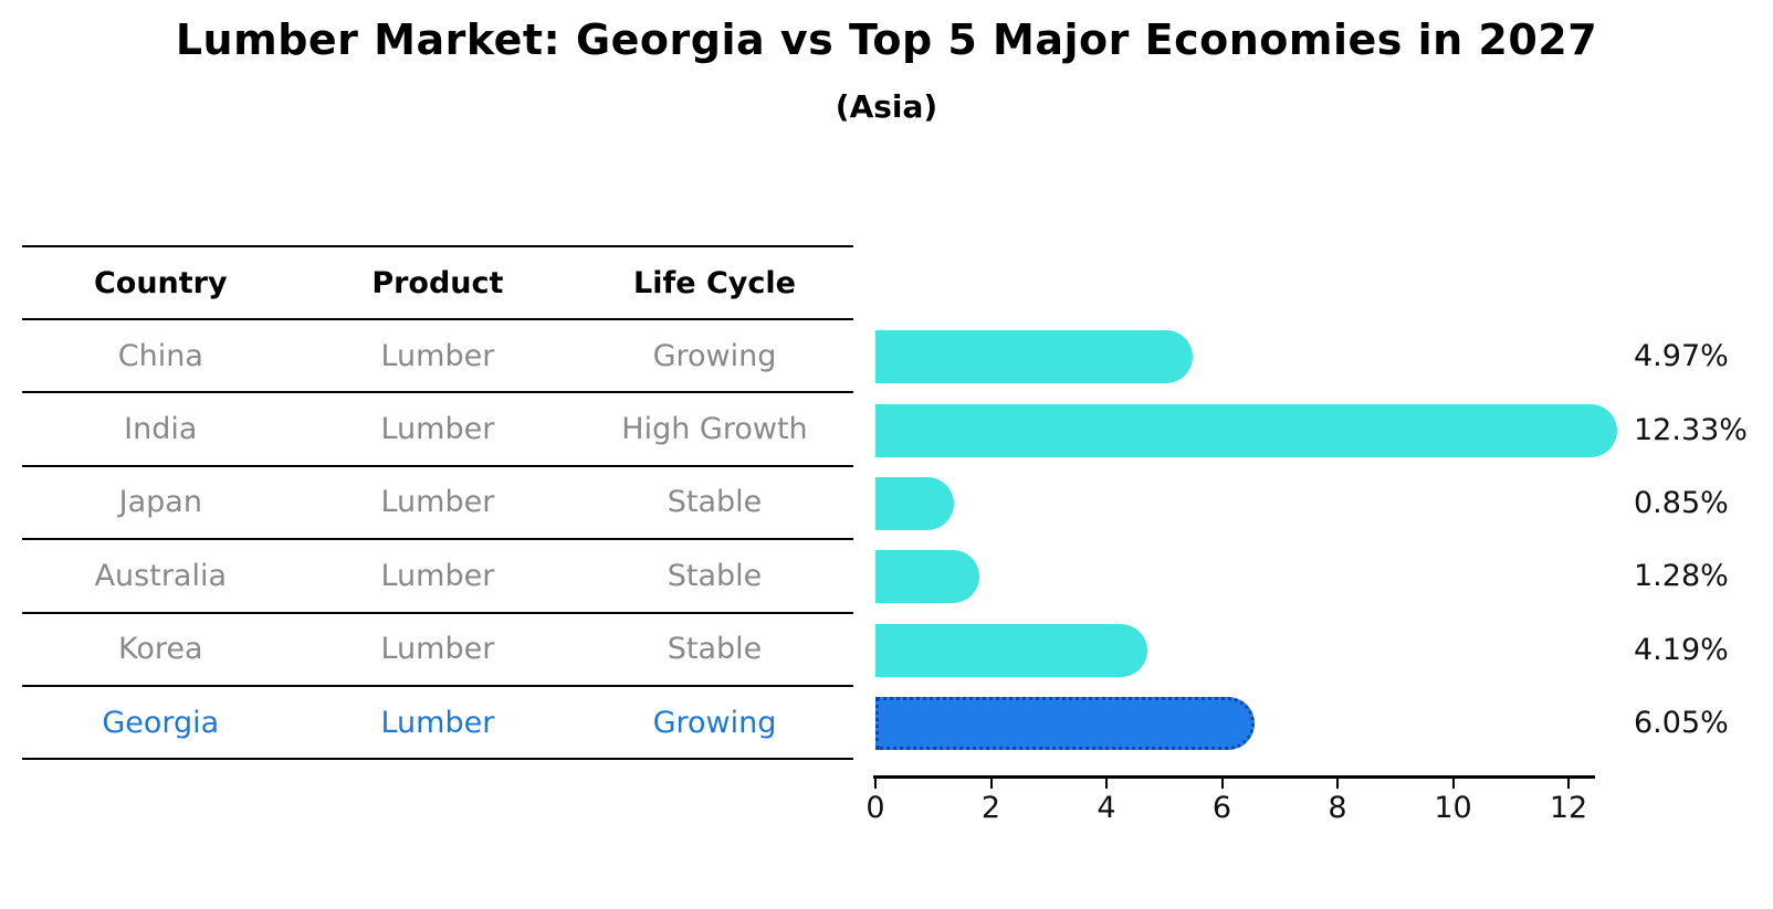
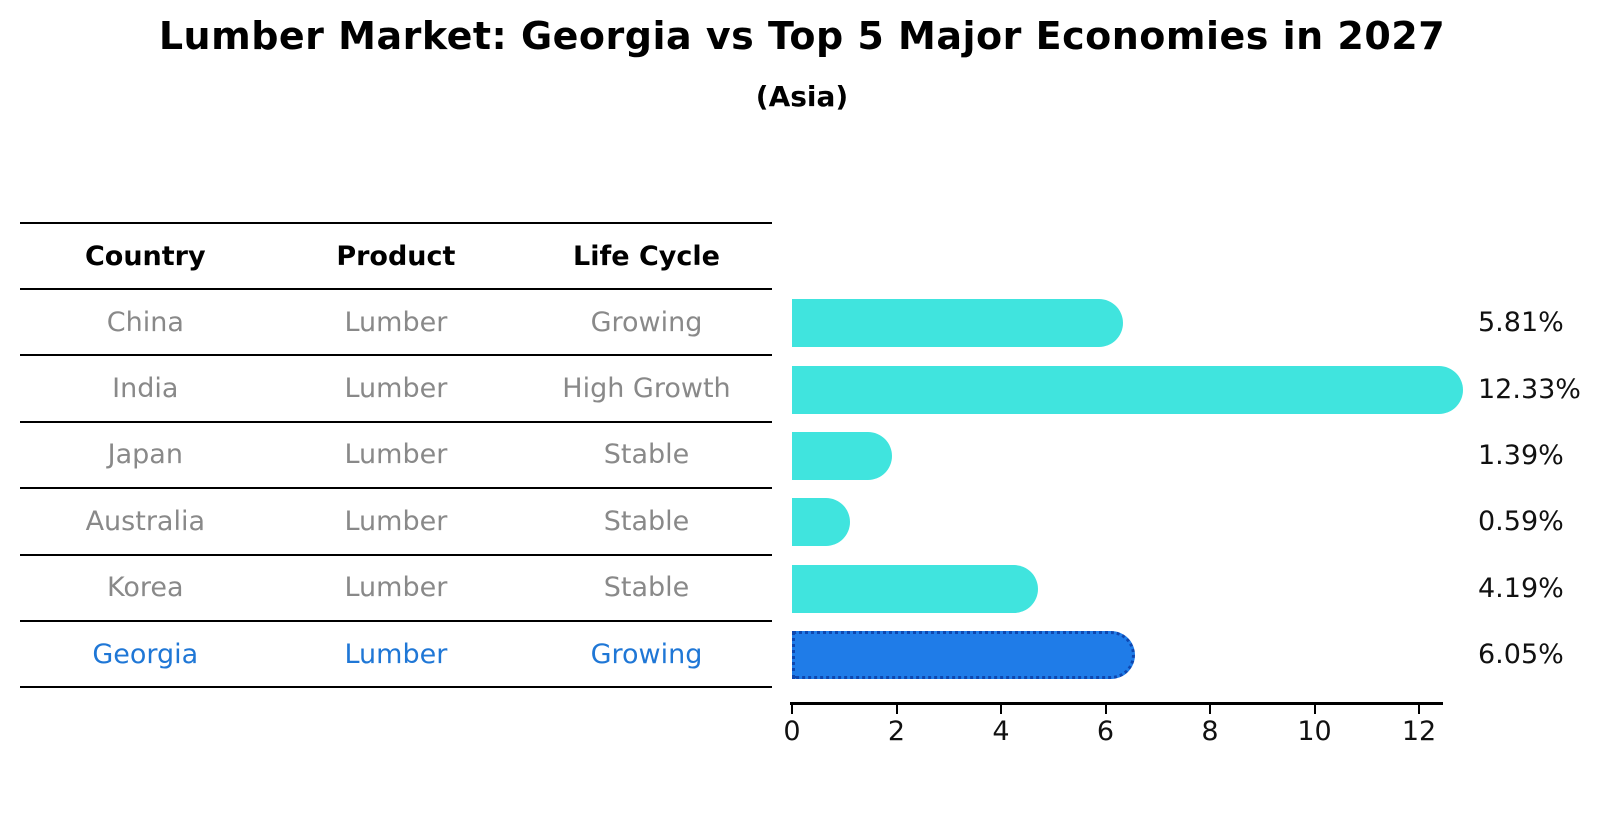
China: 4.97% -> 5.81%
Japan: 0.85% -> 1.39%
Australia: 1.28% -> 0.59%
